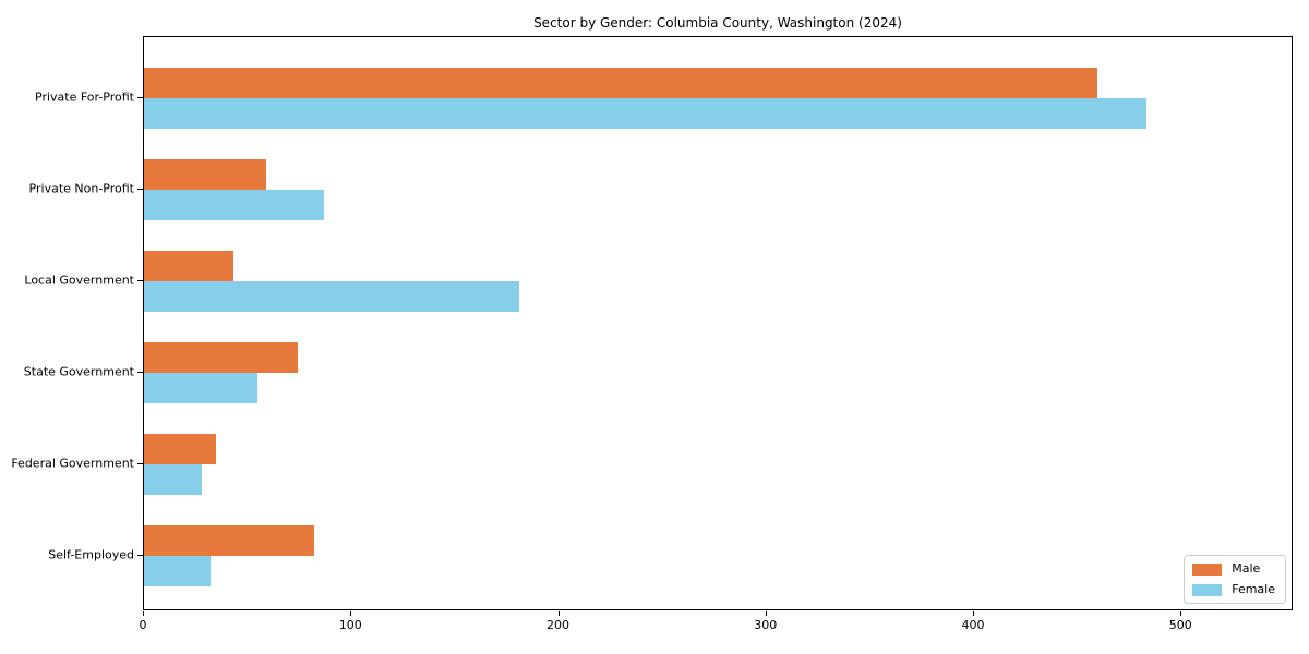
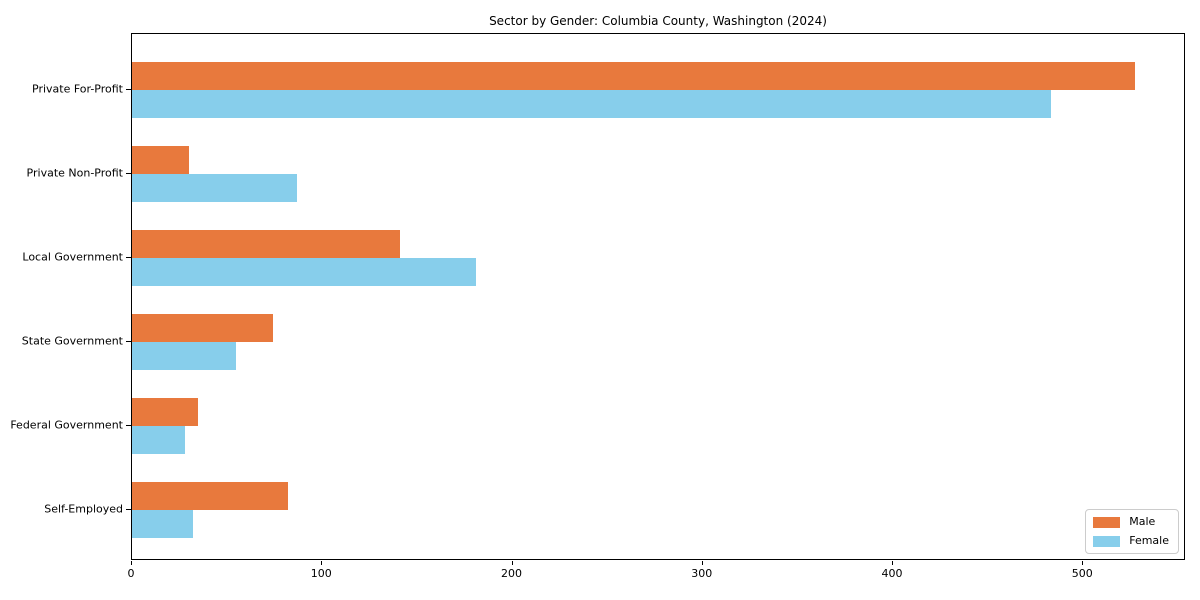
Male/Private For-Profit: 460 -> 528
Male/Private Non-Profit: 59 -> 30
Male/Local Government: 43 -> 141
